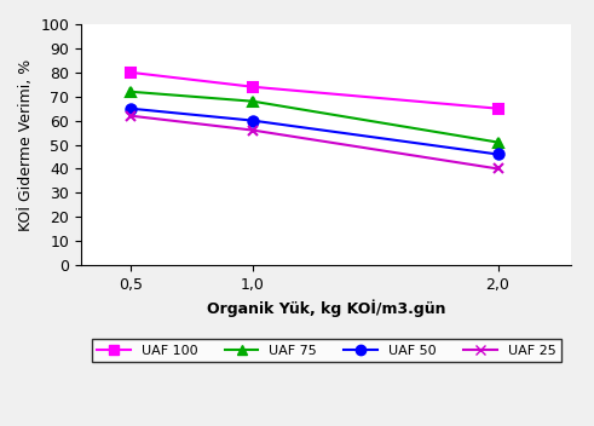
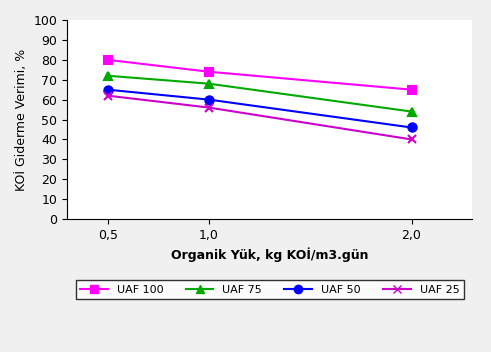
UAF 75/2,0: 51 -> 54
